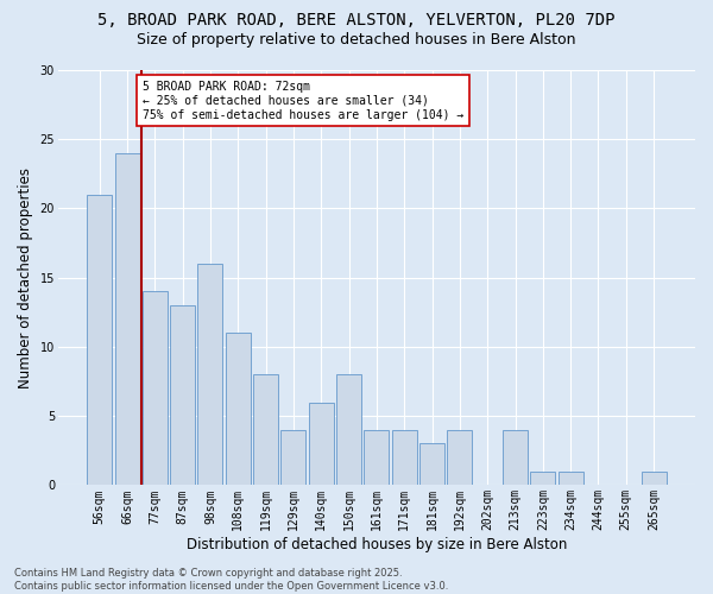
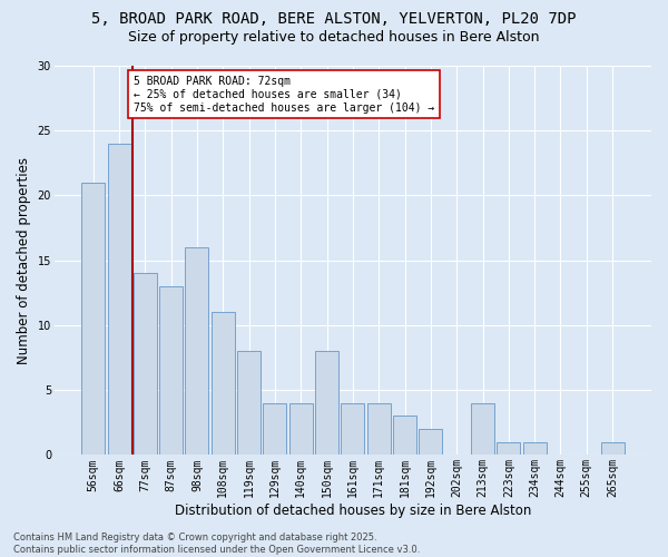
140sqm: 6 -> 4
192sqm: 4 -> 2
